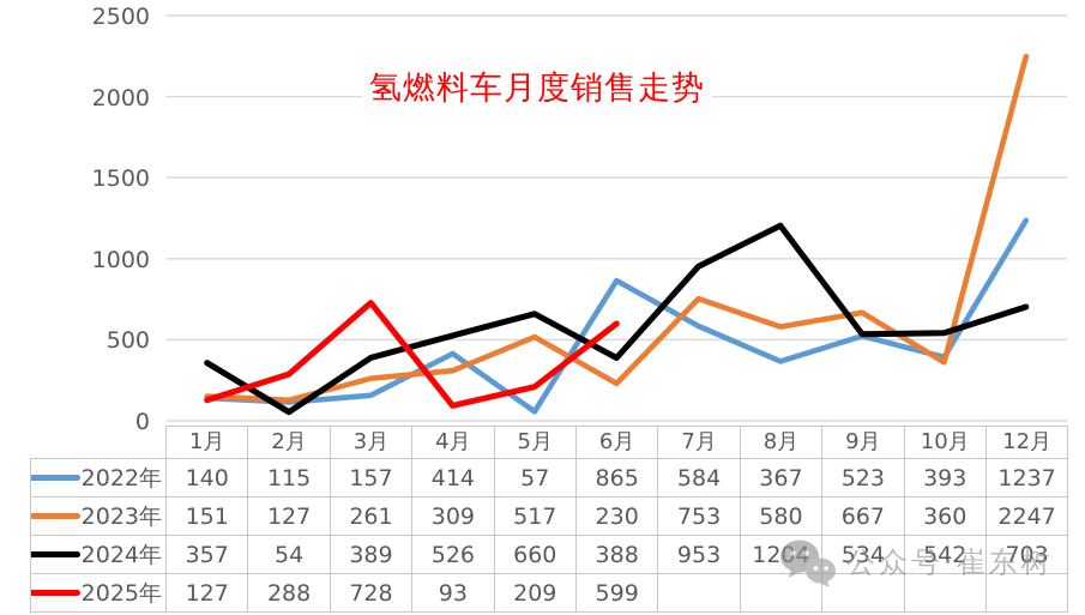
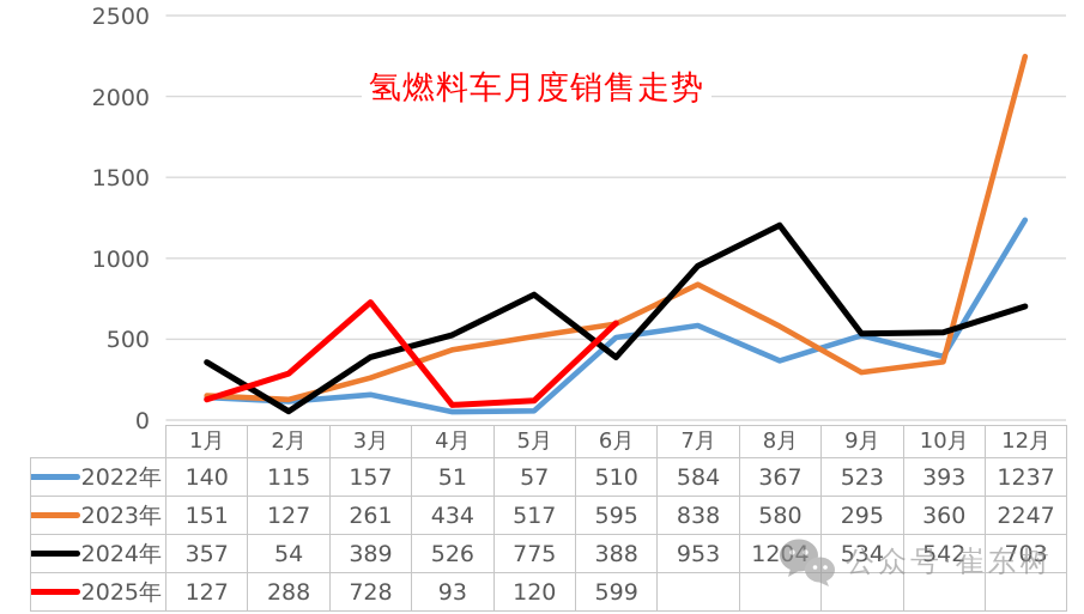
2022年/4月: 414 -> 51
2023年/4月: 309 -> 434
2024年/5月: 660 -> 775
2025年/5月: 209 -> 120
2022年/6月: 865 -> 510
2023年/6月: 230 -> 595
2023年/7月: 753 -> 838
2023年/9月: 667 -> 295
